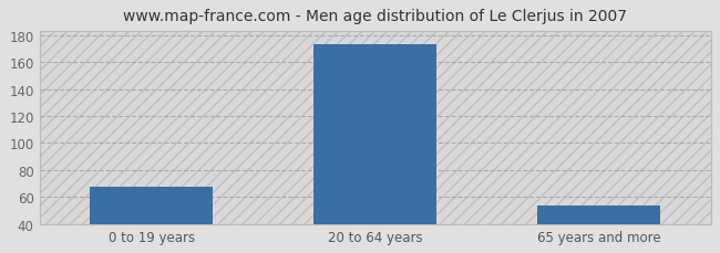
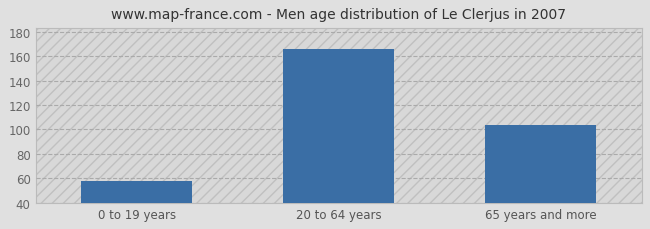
0 to 19 years: 68 -> 58
20 to 64 years: 173 -> 166
65 years and more: 54 -> 104
